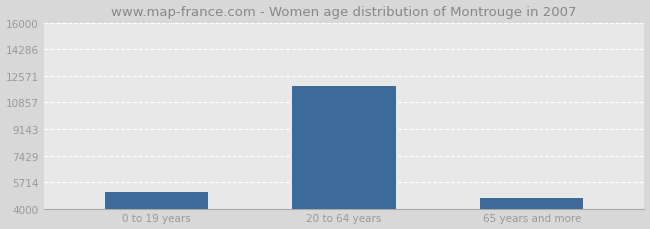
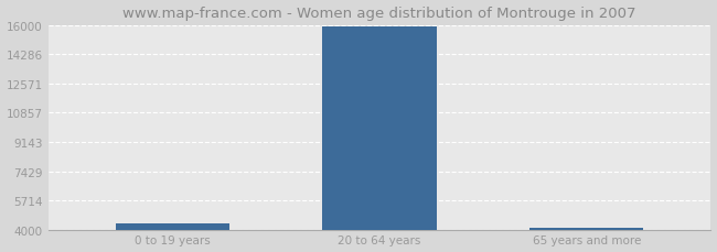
0 to 19 years: 5100 -> 4400
20 to 64 years: 11900 -> 15900
65 years and more: 4700 -> 4100
